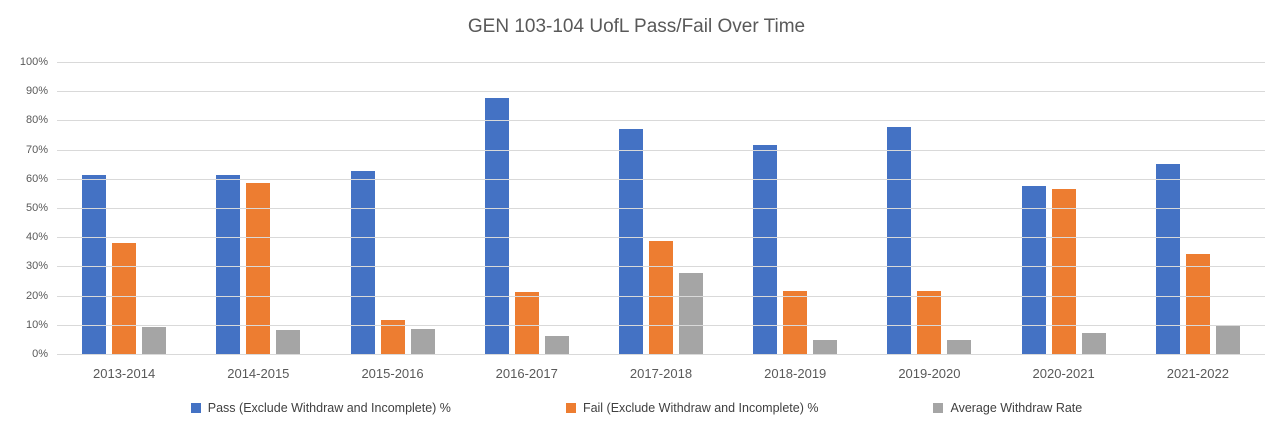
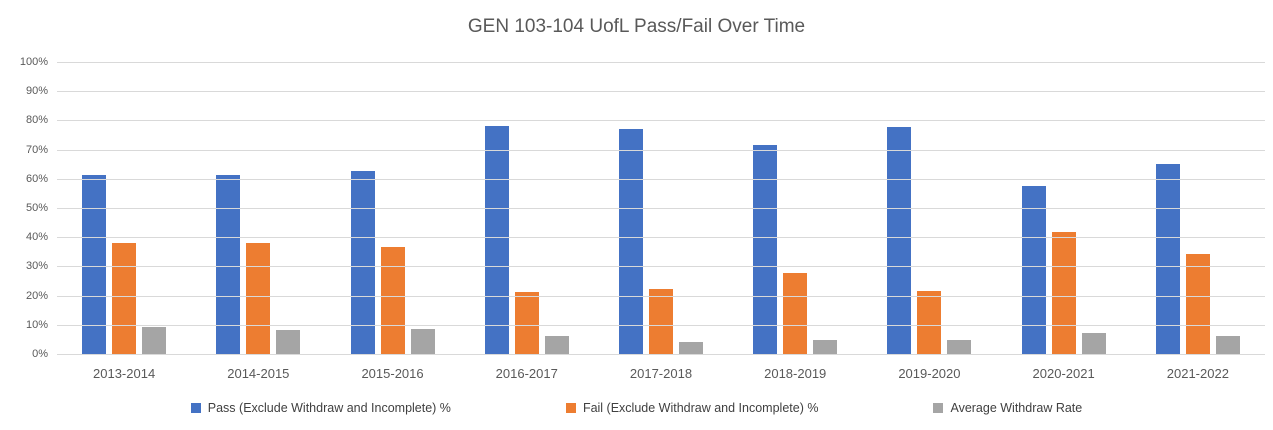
Fail (Exclude Withdraw and Incomplete) %/2014-2015: 59% -> 38%
Fail (Exclude Withdraw and Incomplete) %/2015-2016: 12% -> 37%
Pass (Exclude Withdraw and Incomplete) %/2016-2017: 88% -> 78%
Fail (Exclude Withdraw and Incomplete) %/2017-2018: 39% -> 22%
Average Withdraw Rate/2017-2018: 28% -> 4%
Fail (Exclude Withdraw and Incomplete) %/2018-2019: 22% -> 28%
Fail (Exclude Withdraw and Incomplete) %/2020-2021: 57% -> 42%
Average Withdraw Rate/2021-2022: 10% -> 6%
